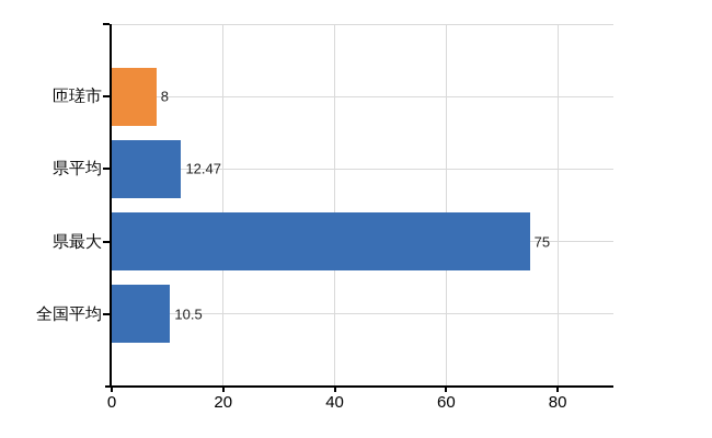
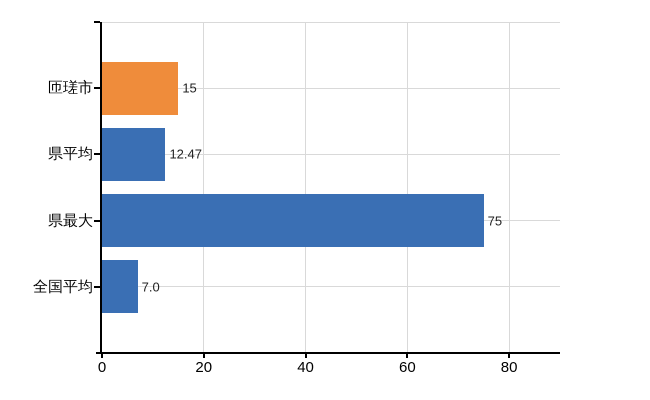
匝瑳市: 8 -> 15
全国平均: 10.5 -> 7.0
